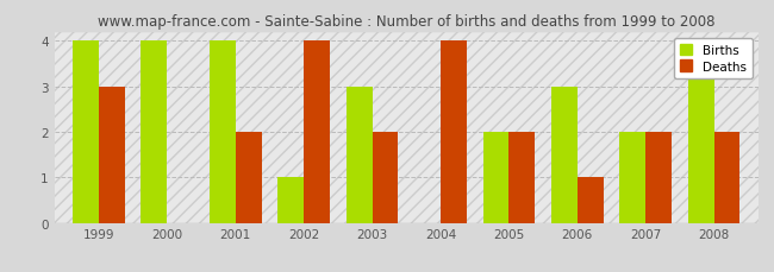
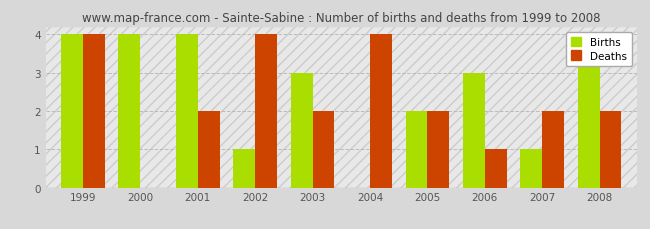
Deaths/1999: 3 -> 4
Births/2007: 2 -> 1
